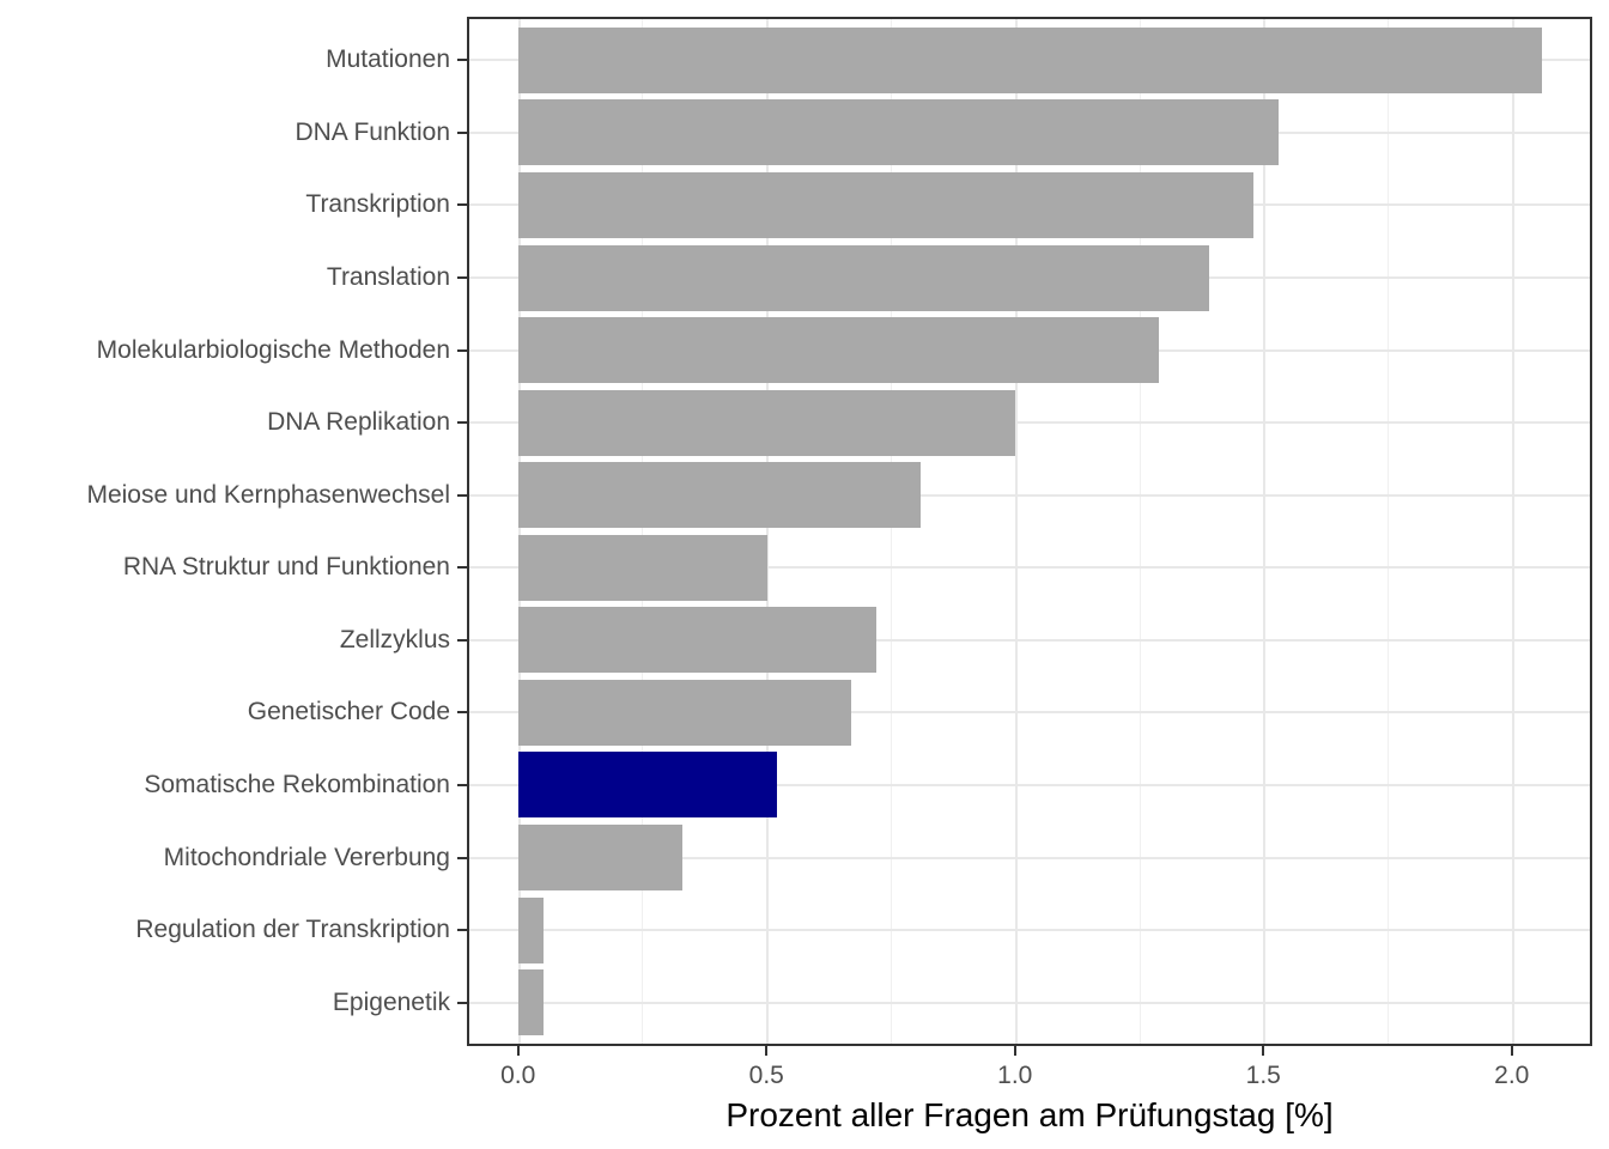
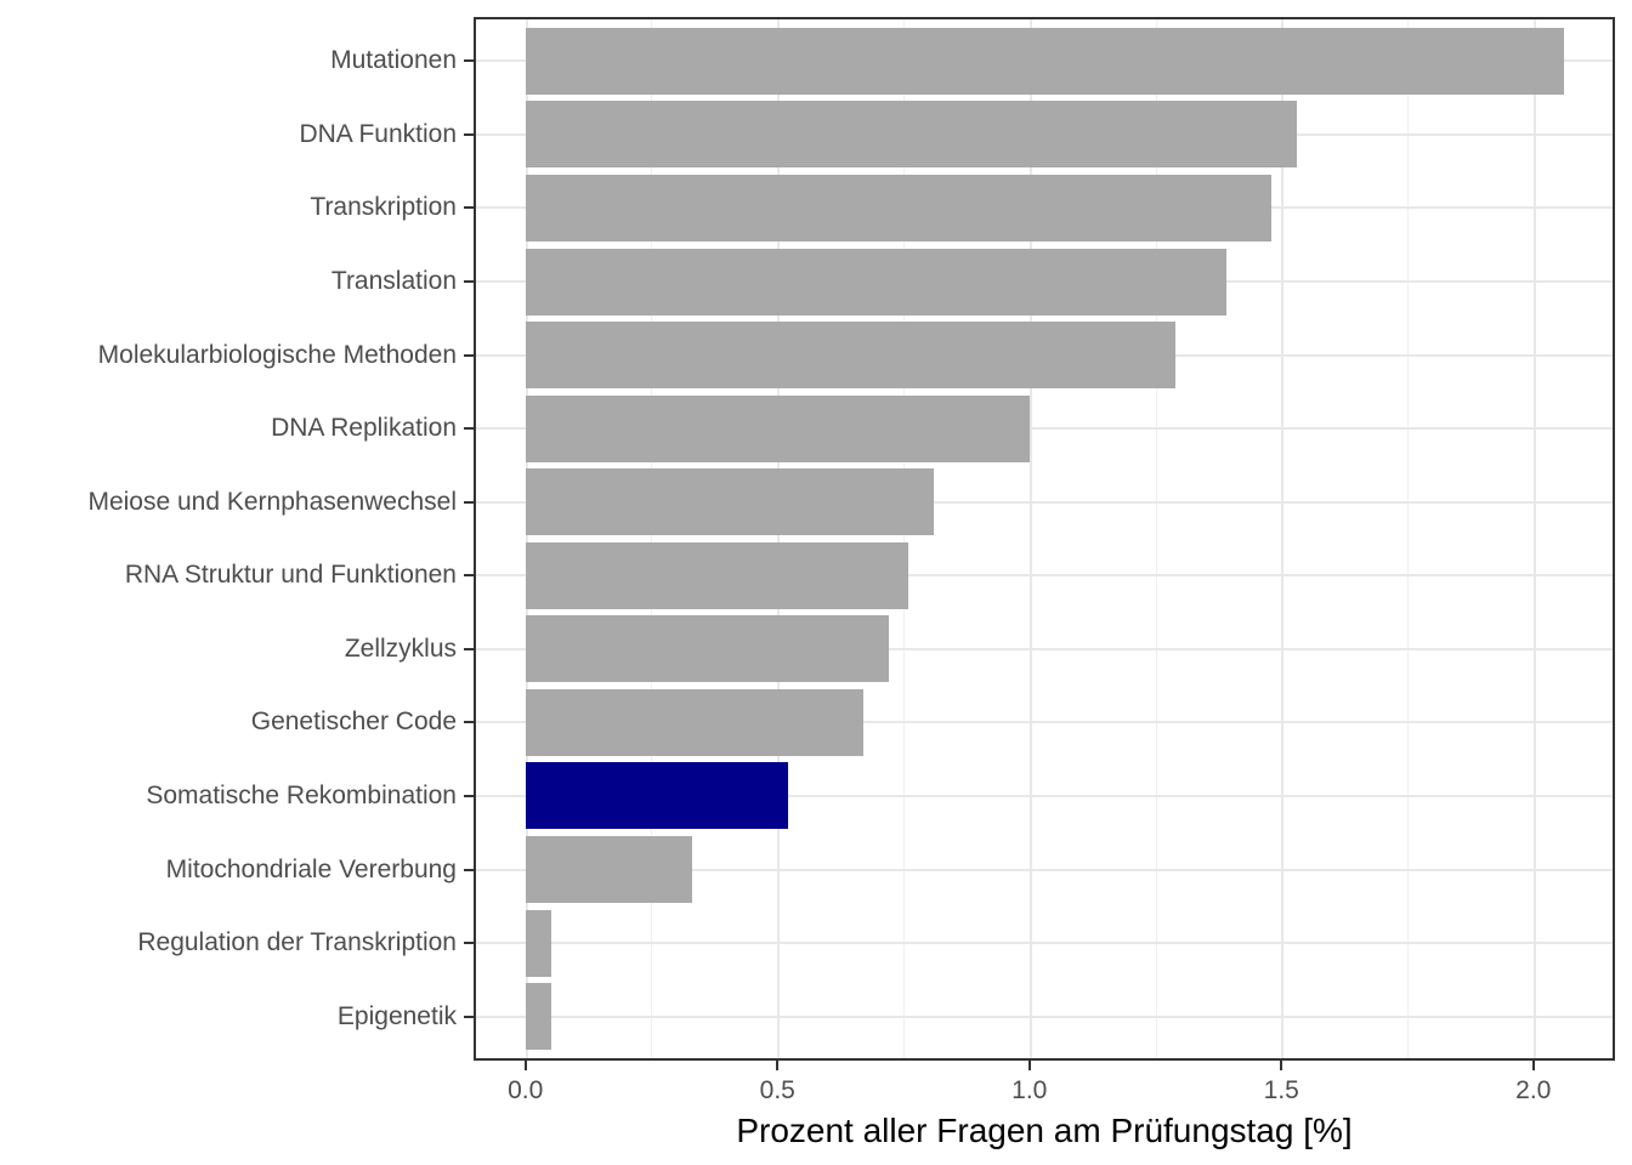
RNA Struktur und Funktionen: 0.50 -> 0.76
